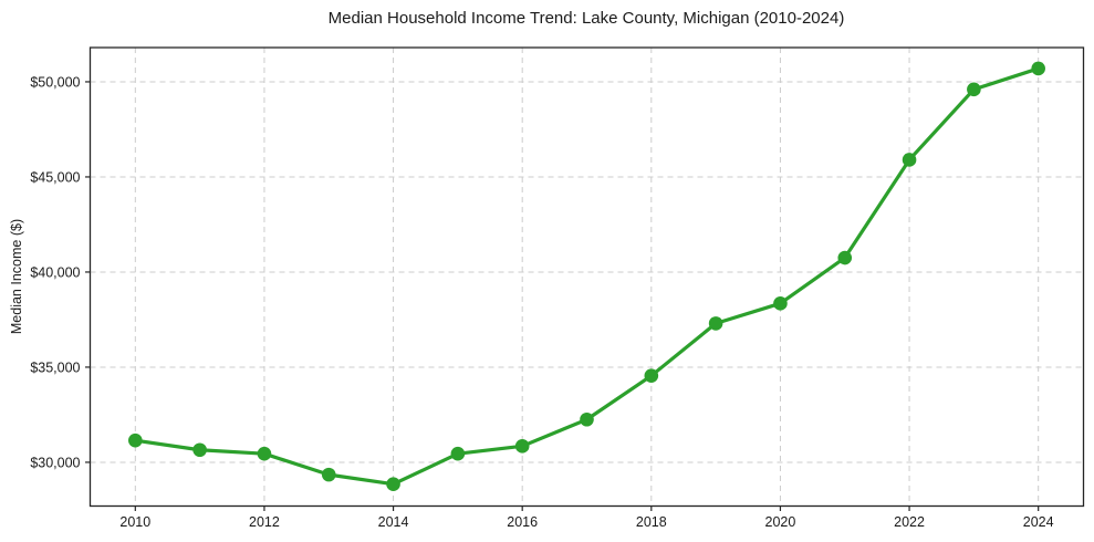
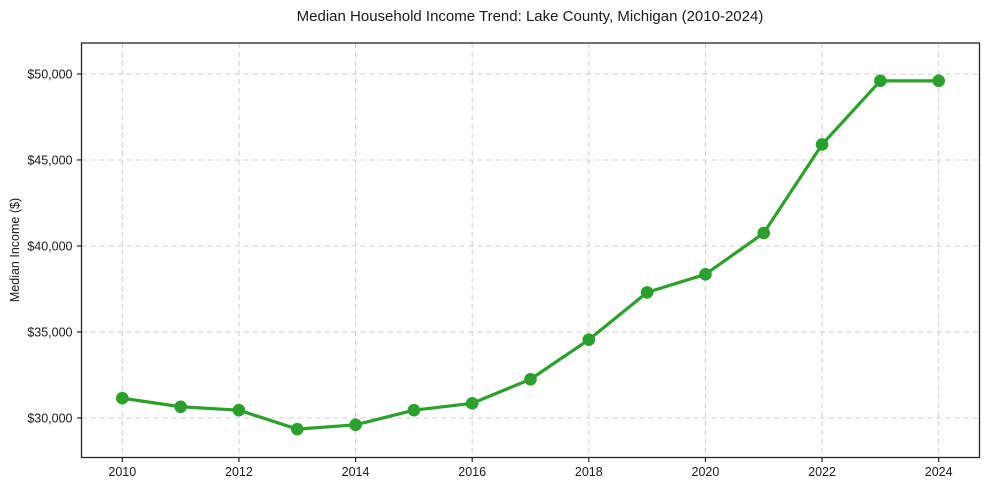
2014: $28800 -> $29600
2024: $50700 -> $49600
